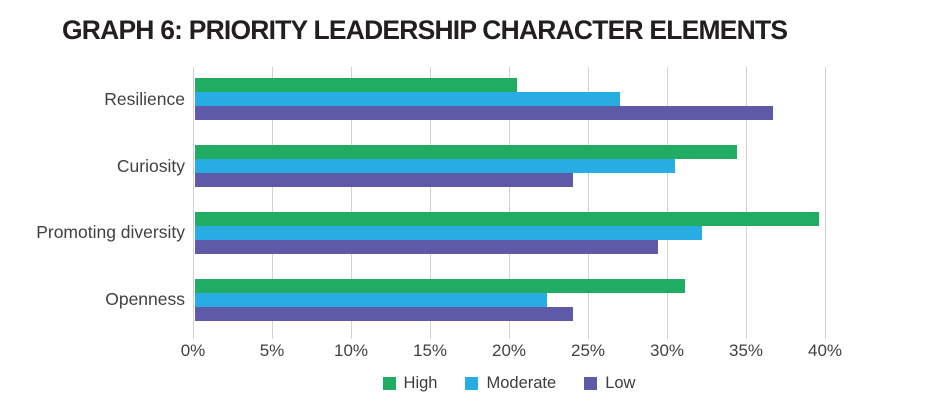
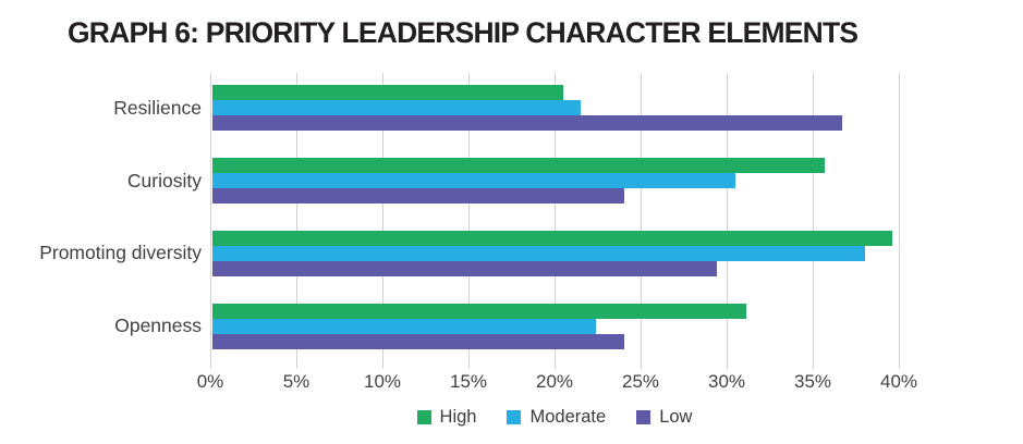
Moderate/Resilience: 26.9% -> 21.4%
High/Curiosity: 34.3% -> 35.6%
Moderate/Promoting diversity: 32.1% -> 37.9%
